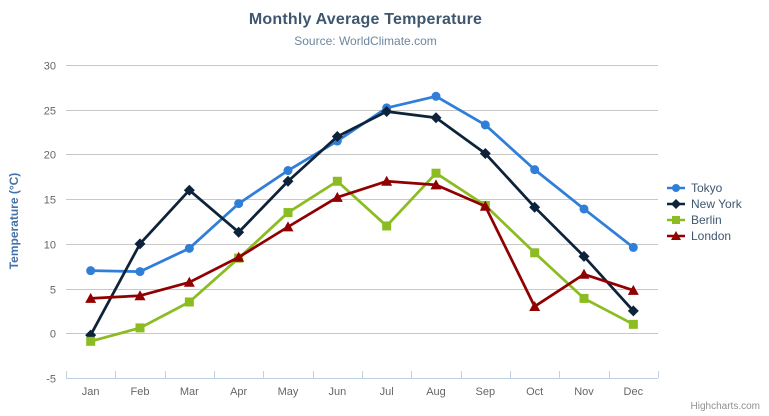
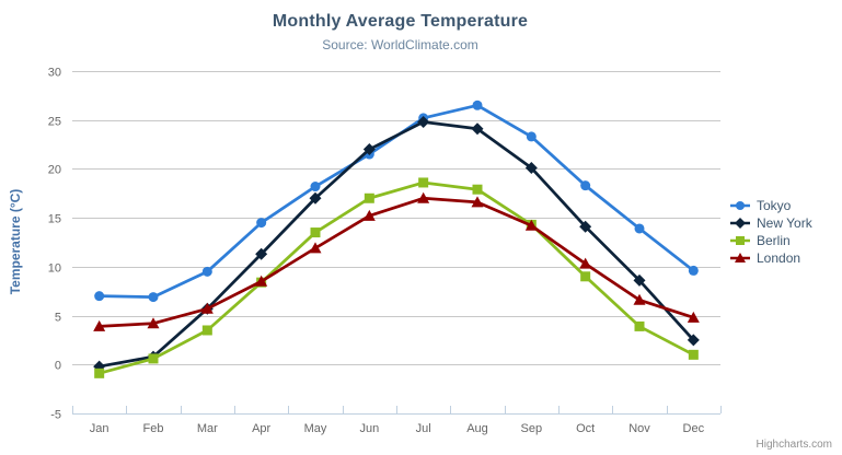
New York/Feb: 10 -> 1
New York/Mar: 16 -> 6
Berlin/Jul: 12 -> 19
London/Oct: 3 -> 10
